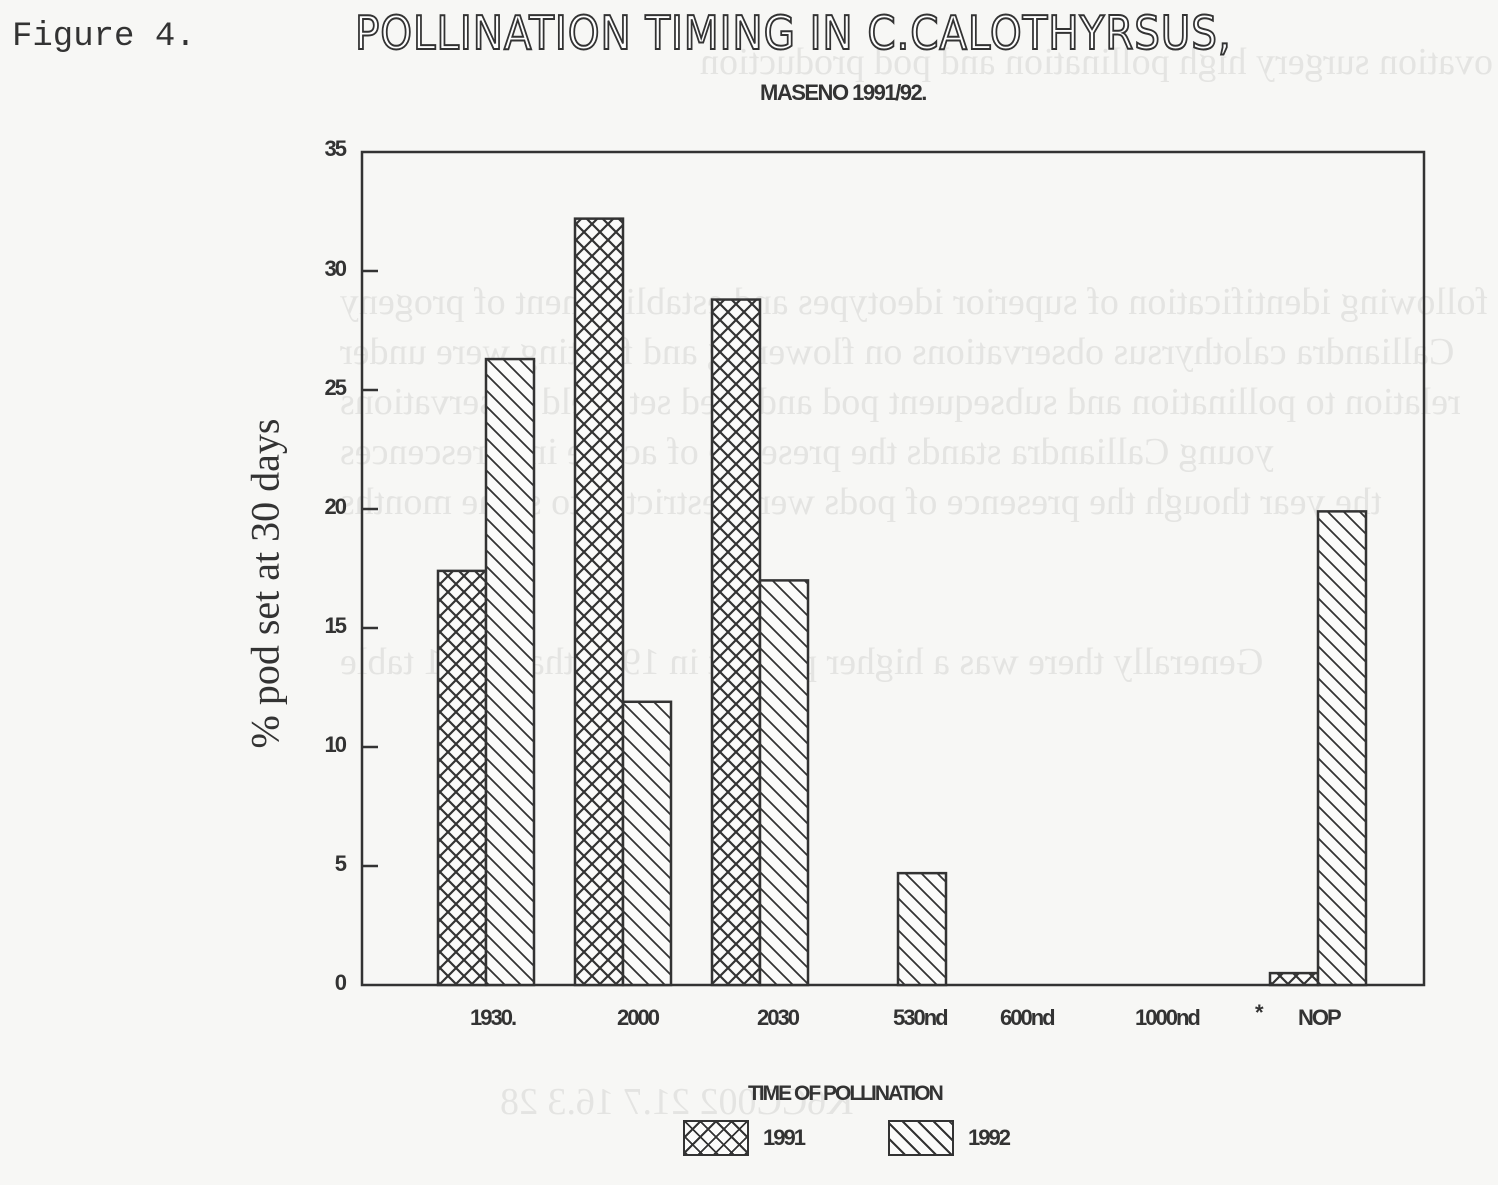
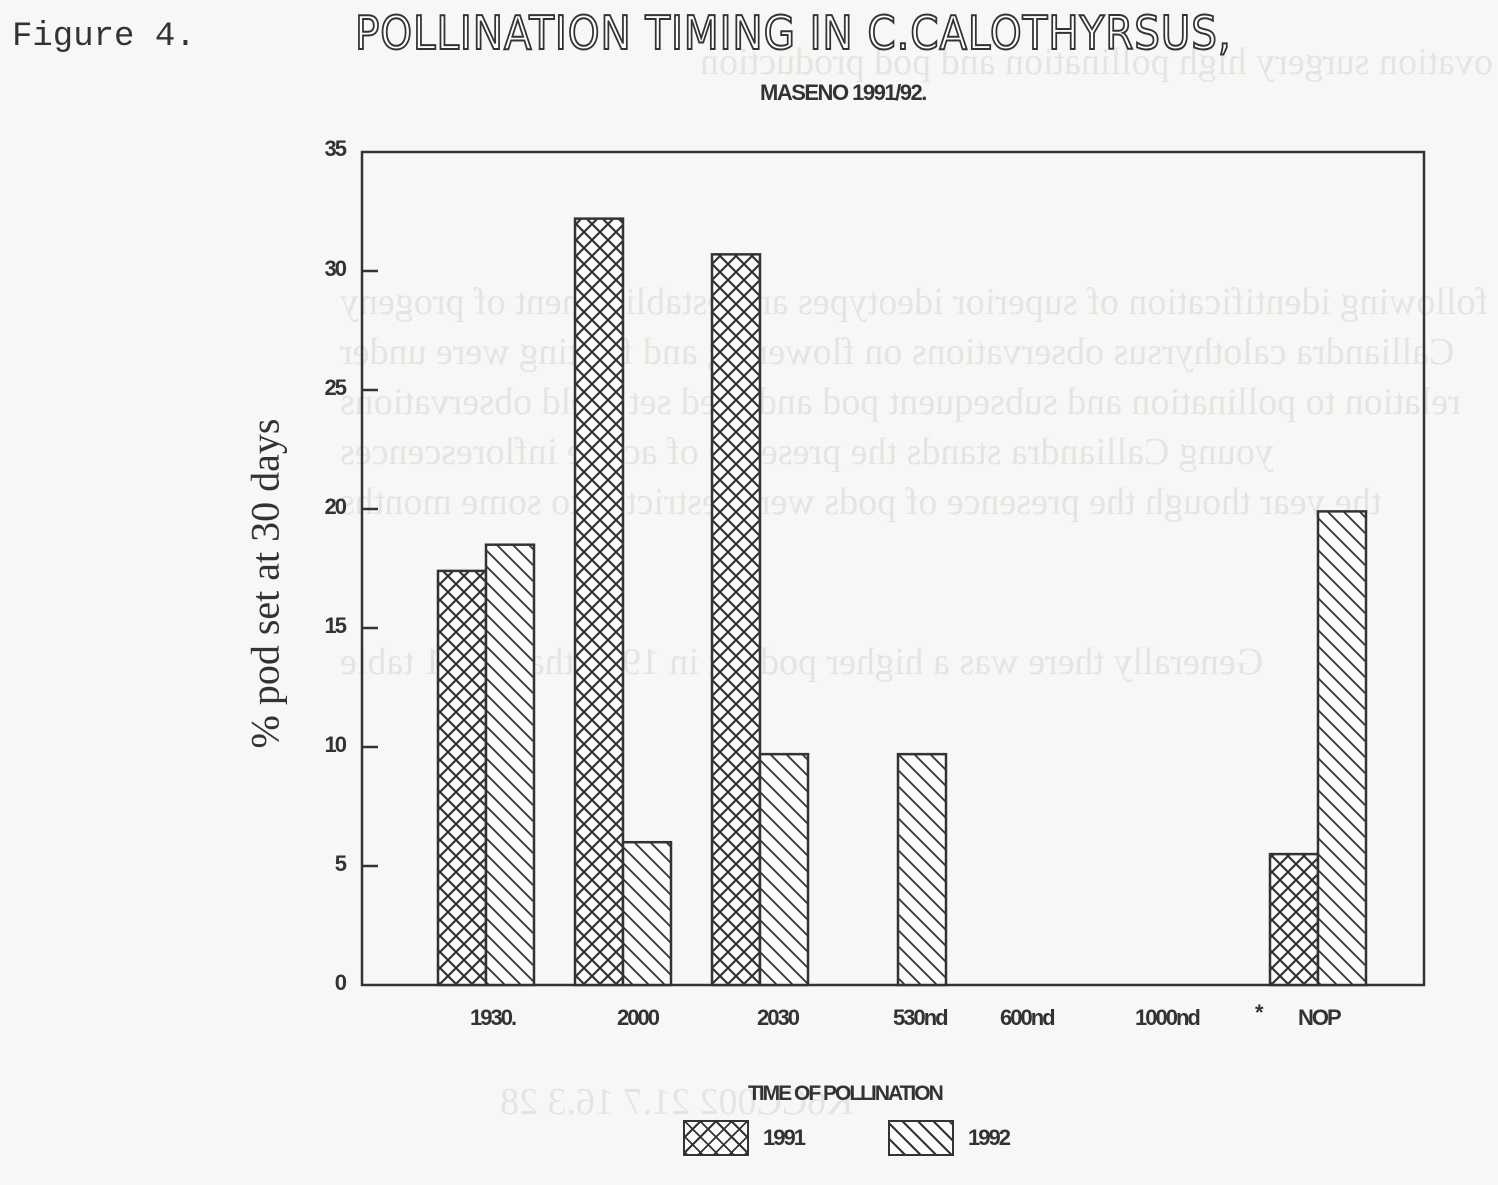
1992/1930.: 26.3 -> 18.5
1992/2000: 11.9 -> 6.0
1991/2030: 28.8 -> 30.7
1992/2030: 17.0 -> 9.7
1992/530nd: 4.7 -> 9.7
1991/NOP: 0.5 -> 5.5
